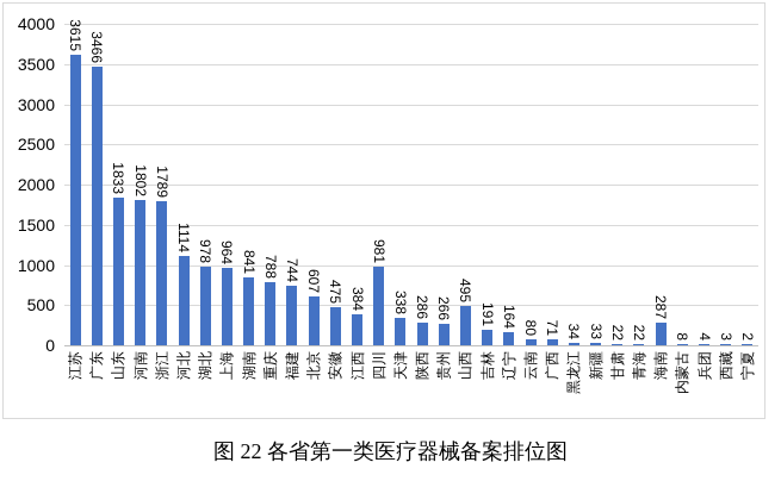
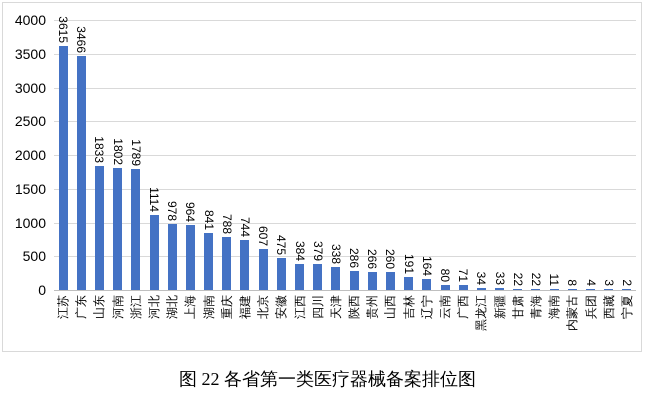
四川: 981 -> 379
山西: 495 -> 260
海南: 287 -> 11
